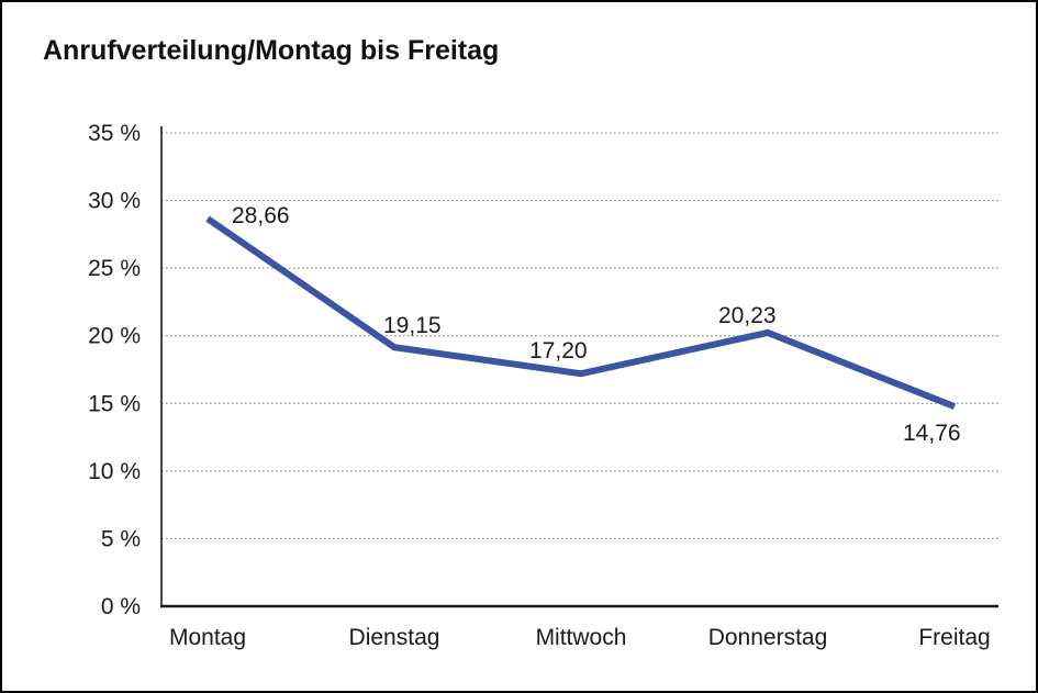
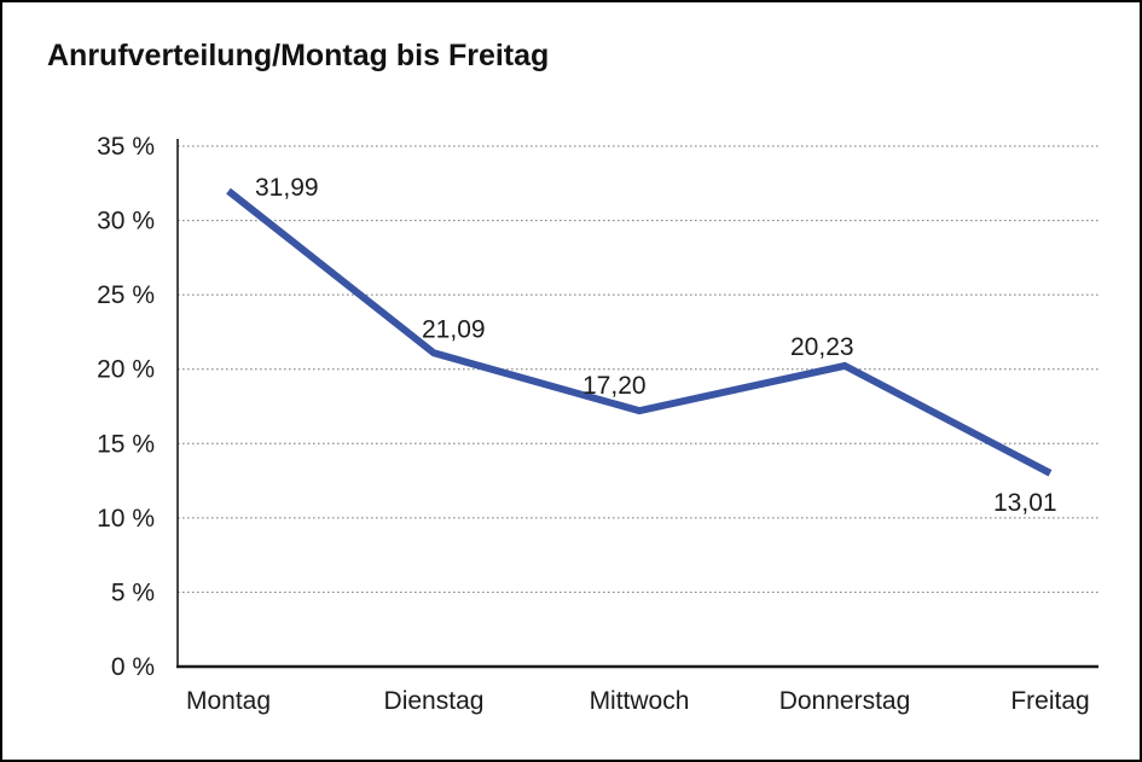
Montag: 28,66 -> 31,99
Dienstag: 19,15 -> 21,09
Freitag: 14,76 -> 13,01
